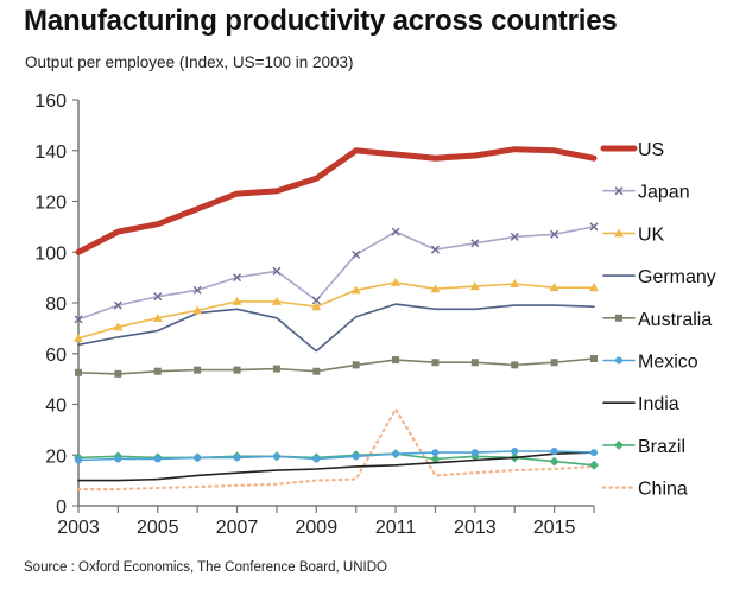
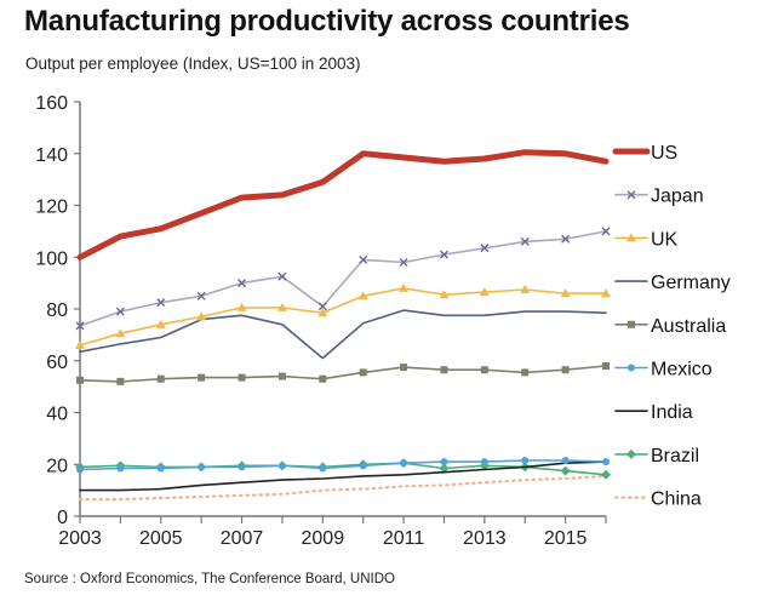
Japan/2011: 108 -> 98
China/2011: 38 -> 12
